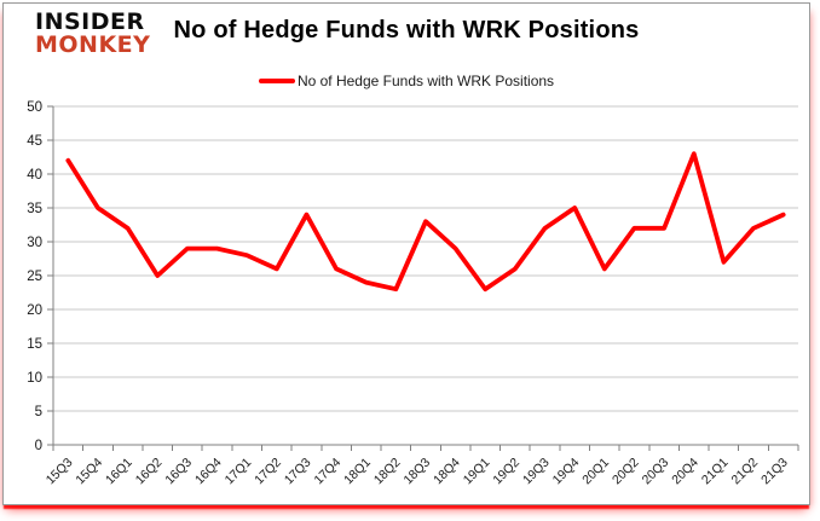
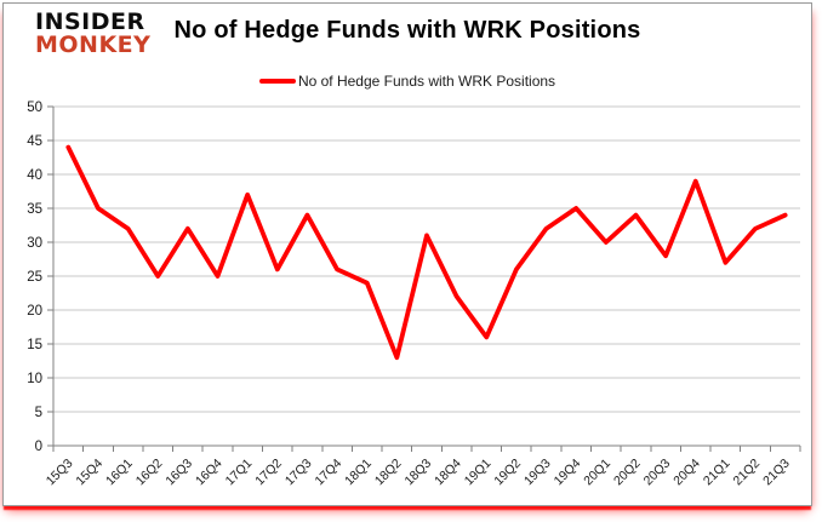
15Q3: 42 -> 44
16Q3: 29 -> 32
16Q4: 29 -> 25
17Q1: 28 -> 37
18Q2: 23 -> 13
18Q3: 33 -> 31
18Q4: 29 -> 22
19Q1: 23 -> 16
20Q1: 26 -> 30
20Q2: 32 -> 34
20Q3: 32 -> 28
20Q4: 43 -> 39
